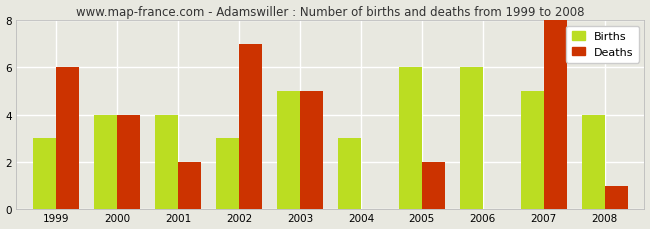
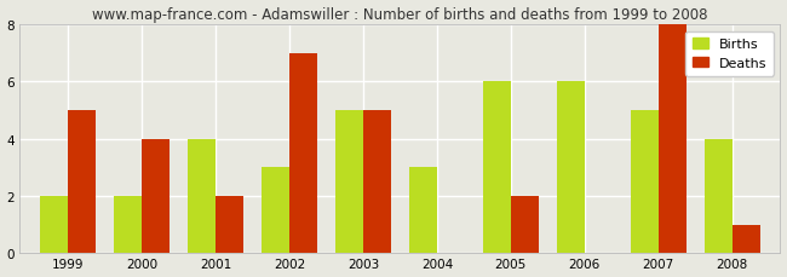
Births/1999: 3 -> 2
Deaths/1999: 6 -> 5
Births/2000: 4 -> 2
